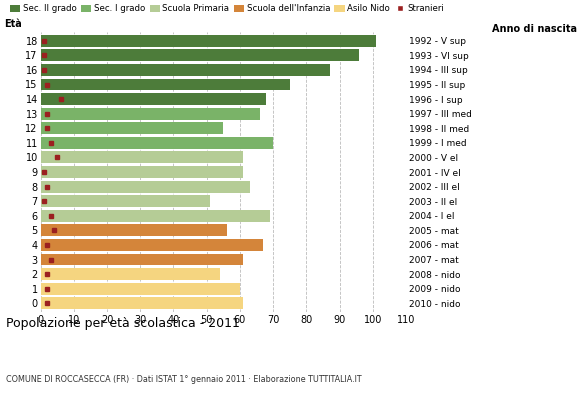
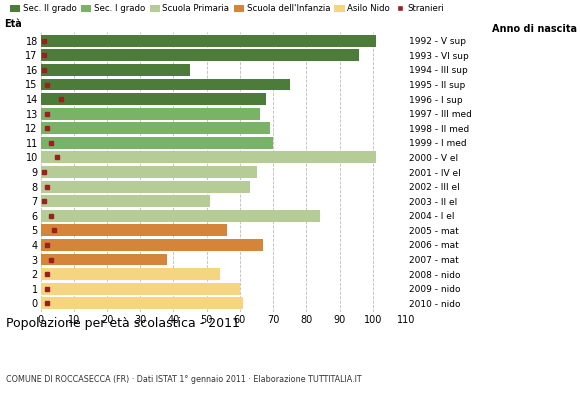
16: 87 -> 45
12: 55 -> 69
10: 61 -> 101
9: 61 -> 65
6: 69 -> 84
3: 61 -> 38
